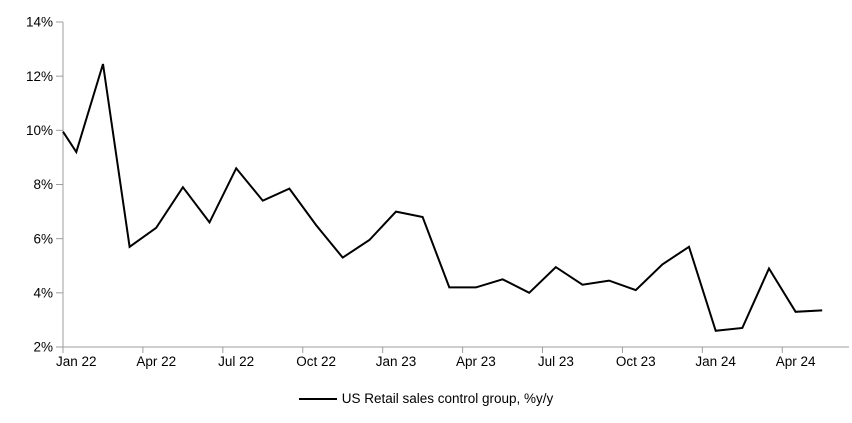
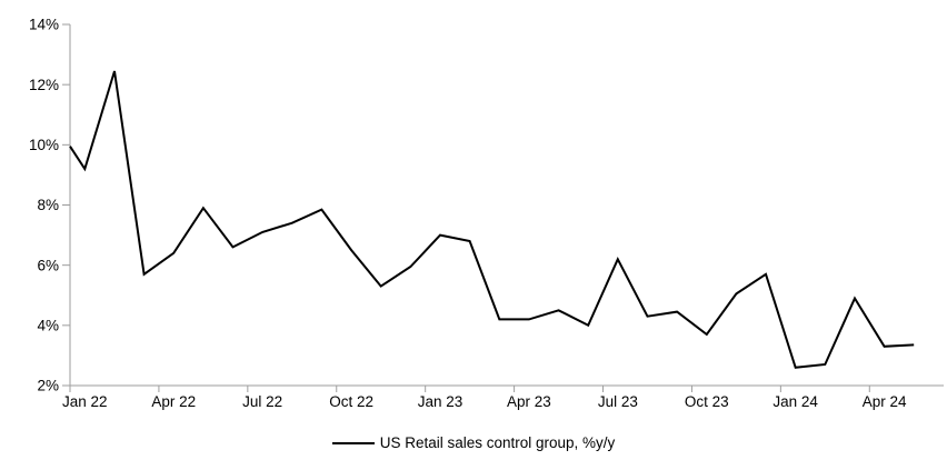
Jul 22: 8.6% -> 7.1%
Jul 23: 5.0% -> 6.2%
Oct 23: 4.1% -> 3.7%
